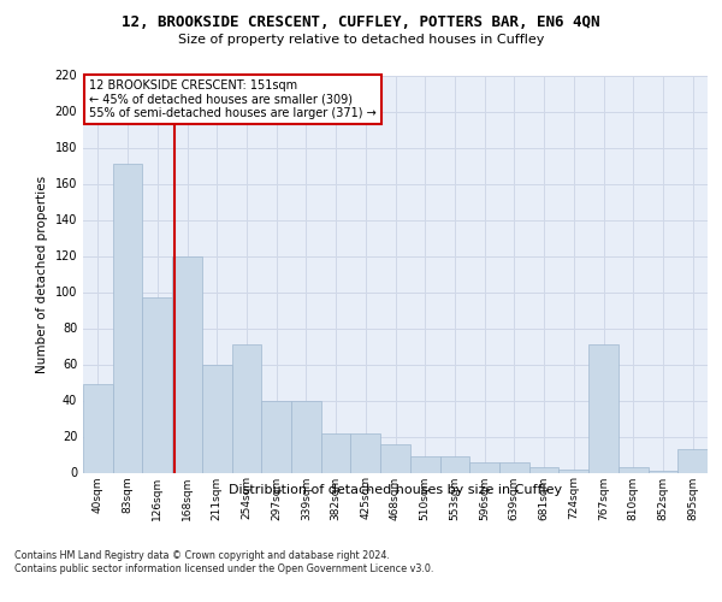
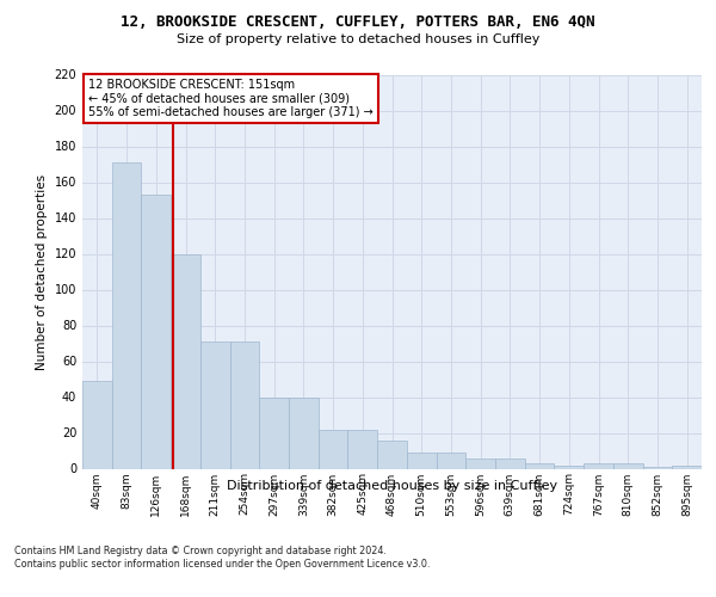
126sqm: 97 -> 153
211sqm: 60 -> 71
767sqm: 71 -> 3
895sqm: 13 -> 2
